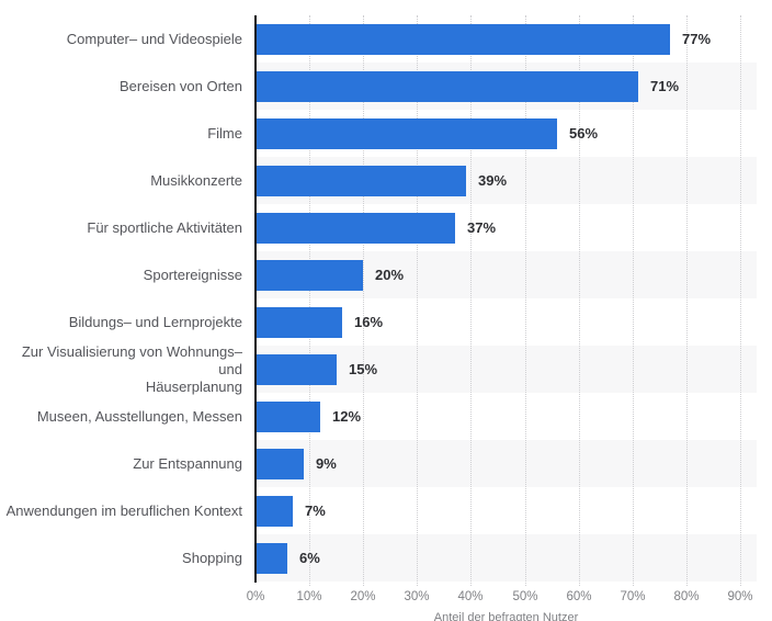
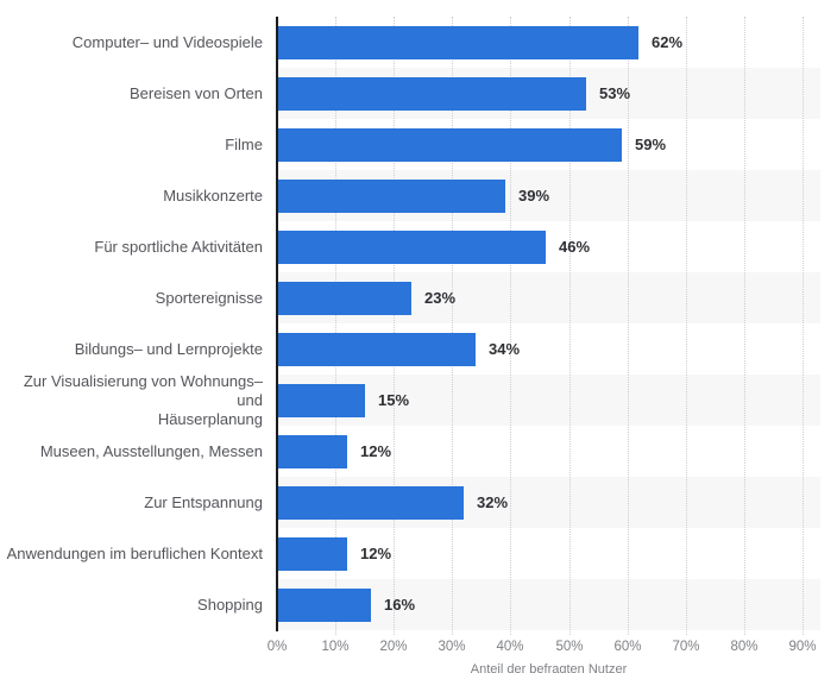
Computer– und Videospiele: 77% -> 62%
Bereisen von Orten: 71% -> 53%
Filme: 56% -> 59%
Für sportliche Aktivitäten: 37% -> 46%
Sportereignisse: 20% -> 23%
Bildungs– und Lernprojekte: 16% -> 34%
Zur Entspannung: 9% -> 32%
Anwendungen im beruflichen Kontext: 7% -> 12%
Shopping: 6% -> 16%
